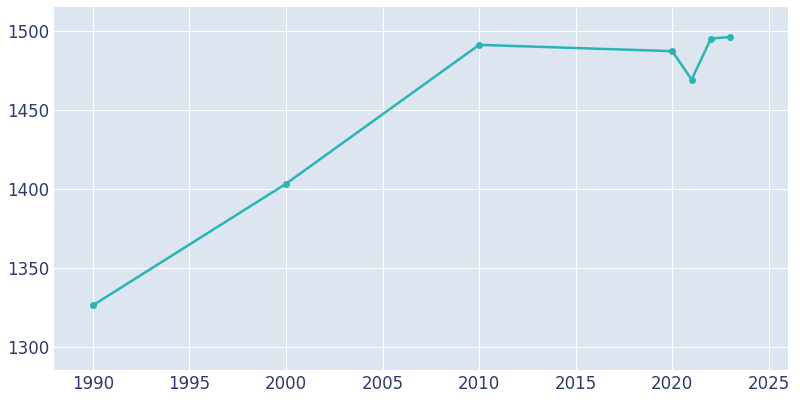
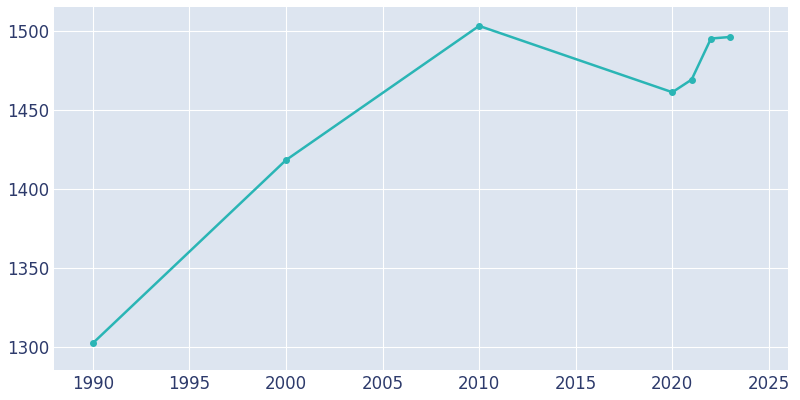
1990: 1326 -> 1302
2000: 1403 -> 1418
2010: 1491 -> 1503
2020: 1487 -> 1461
